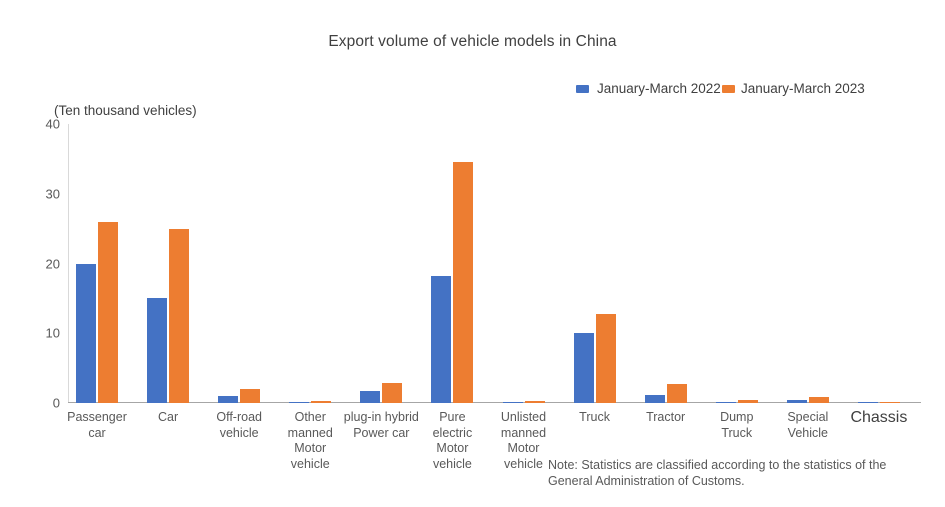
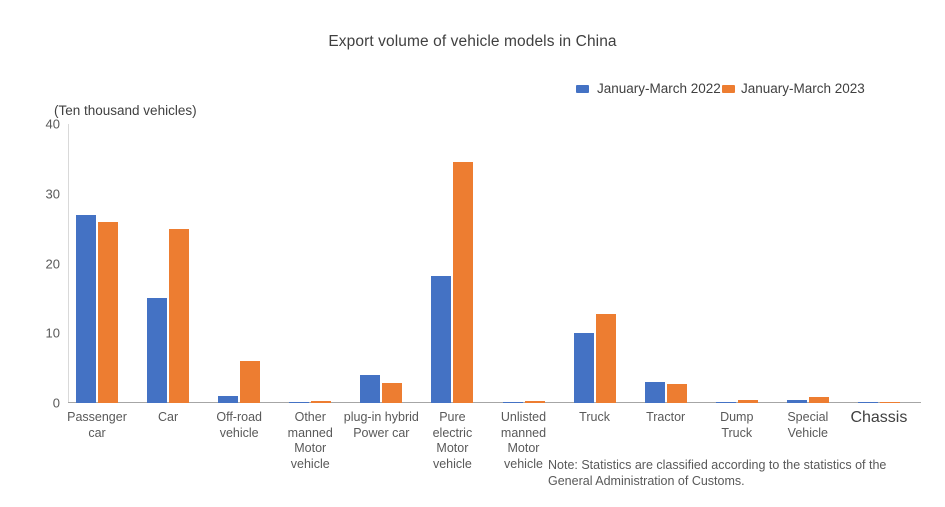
January-March 2022/Passenger car: 20 -> 27
January-March 2023/Off-road vehicle: 2 -> 6
January-March 2022/plug-in hybrid Power car: 2 -> 4
January-March 2022/Tractor: 1 -> 3
